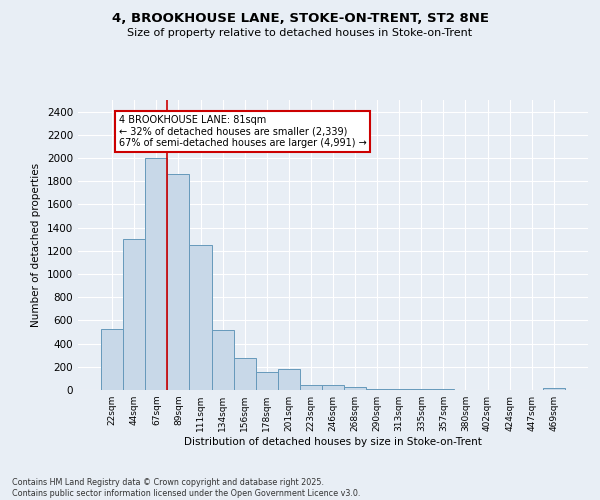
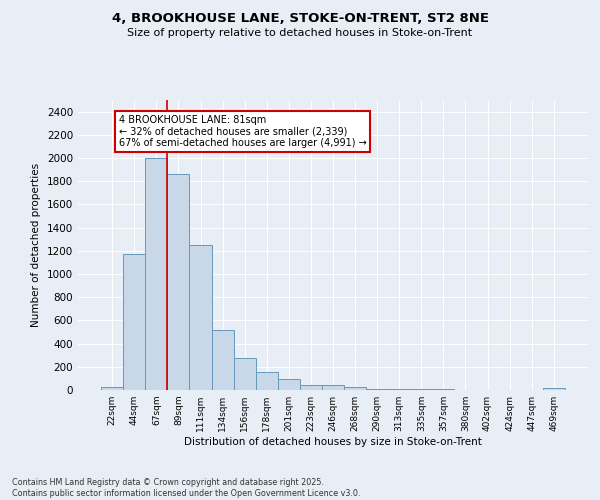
22sqm: 530 -> 30
44sqm: 1300 -> 1170
201sqm: 180 -> 100
